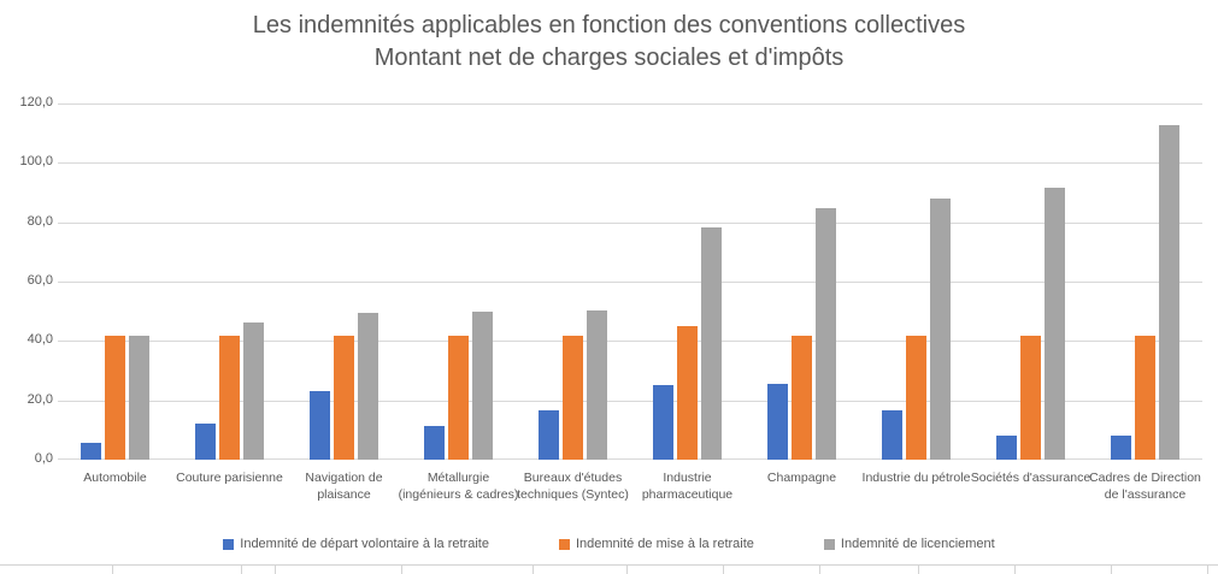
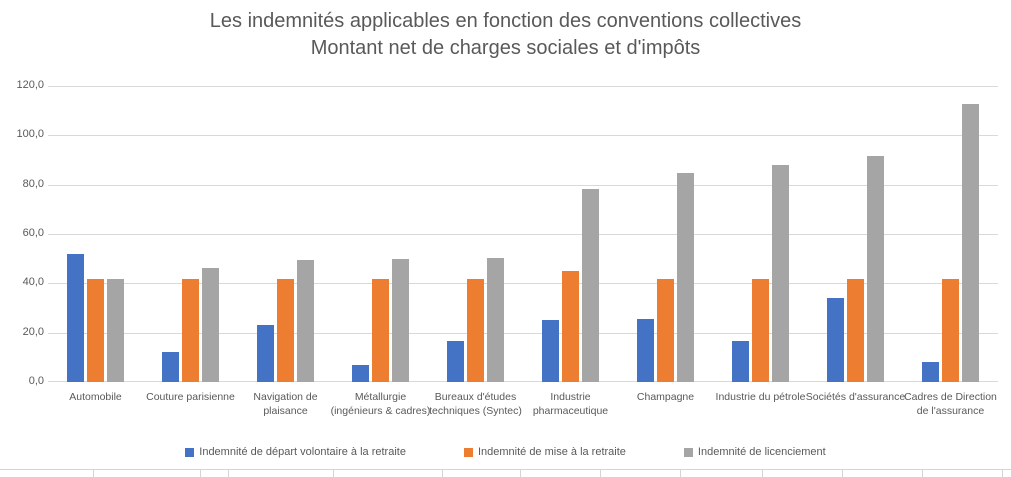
Indemnité de départ volontaire à la retraite/Automobile: 6 -> 52
Indemnité de départ volontaire à la retraite/Métallurgie (ingénieurs & cadres): 11 -> 7
Indemnité de départ volontaire à la retraite/Sociétés d'assurance: 8 -> 34
